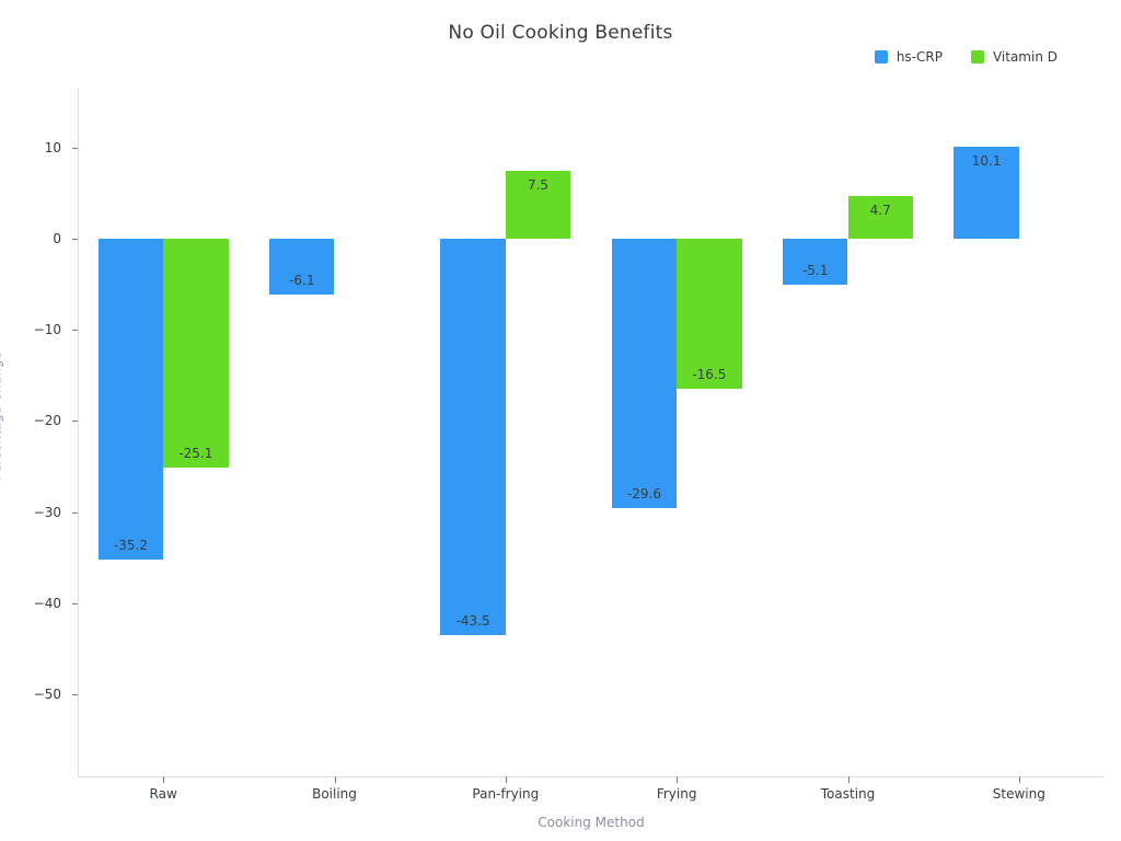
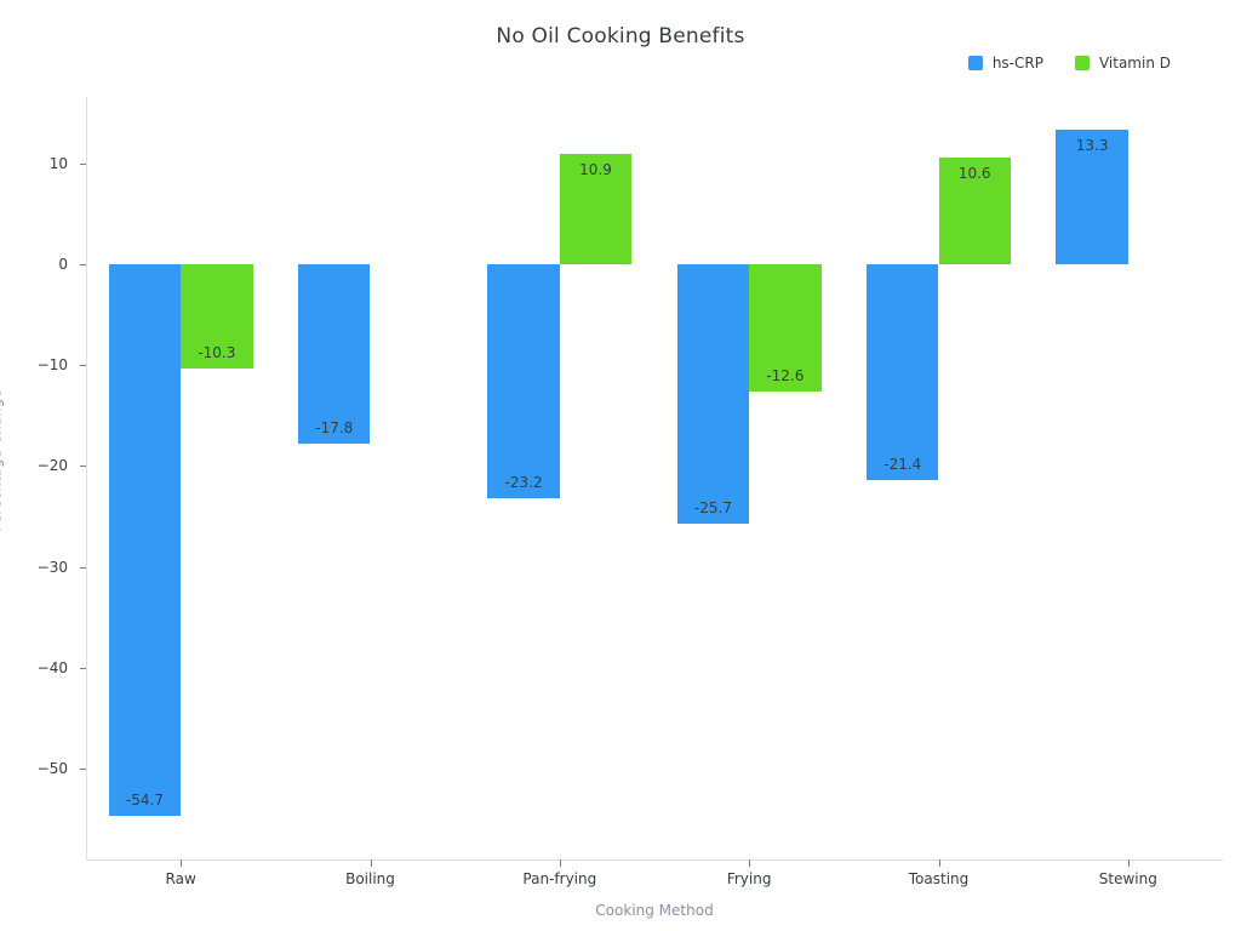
hs-CRP/Raw: -35.2 -> -54.7
Vitamin D/Raw: -25.1 -> -10.3
hs-CRP/Boiling: -6.1 -> -17.8
hs-CRP/Pan-frying: -43.5 -> -23.2
Vitamin D/Pan-frying: 7.5 -> 10.9
hs-CRP/Frying: -29.6 -> -25.7
Vitamin D/Frying: -16.5 -> -12.6
hs-CRP/Toasting: -5.1 -> -21.4
Vitamin D/Toasting: 4.7 -> 10.6
hs-CRP/Stewing: 10.1 -> 13.3
